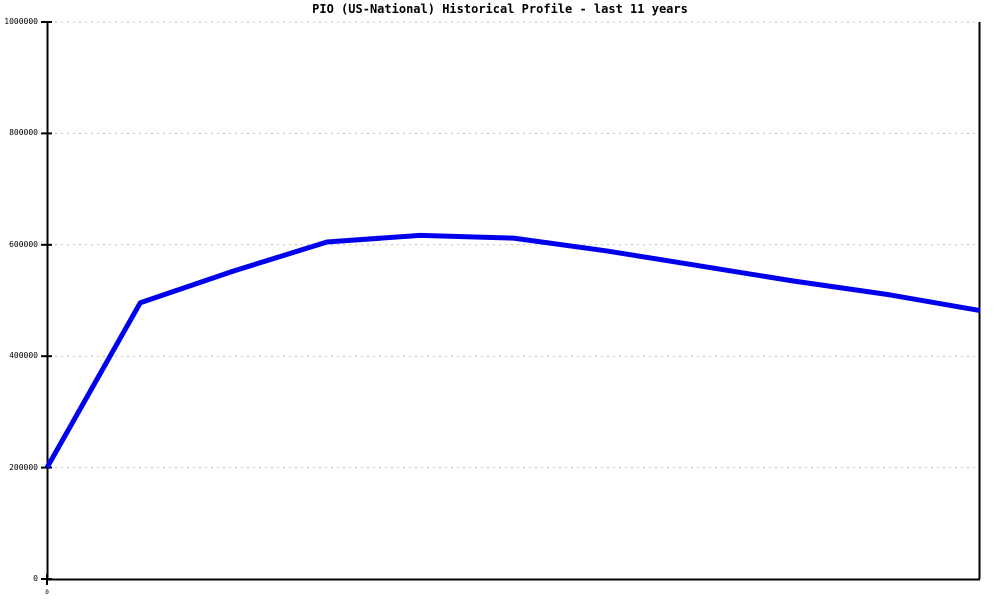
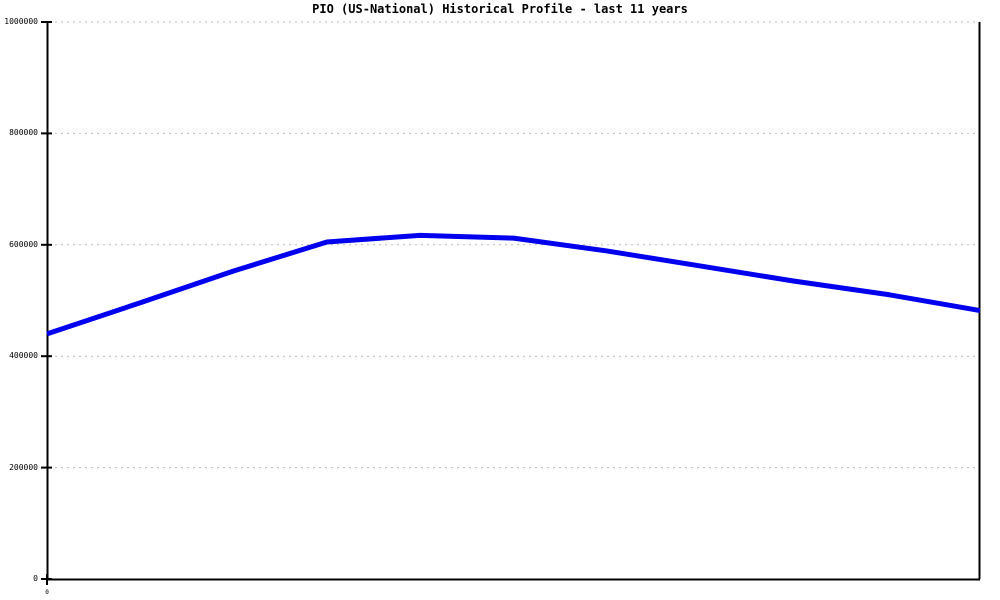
0: 200000 -> 440000
